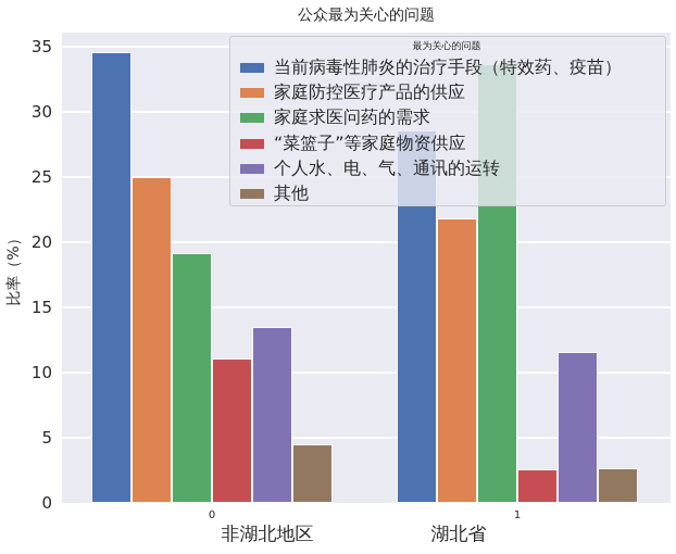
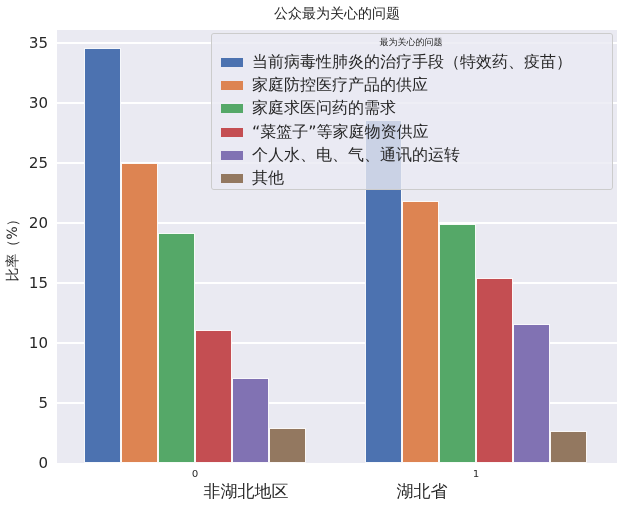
个人水、电、气、通讯的运转/非湖北地区: 13.5 -> 7.1
其他/非湖北地区: 4.5 -> 2.9
家庭求医问药的需求/湖北省: 33.7 -> 19.9
“菜篮子”等家庭物资供应/湖北省: 2.6 -> 15.4
